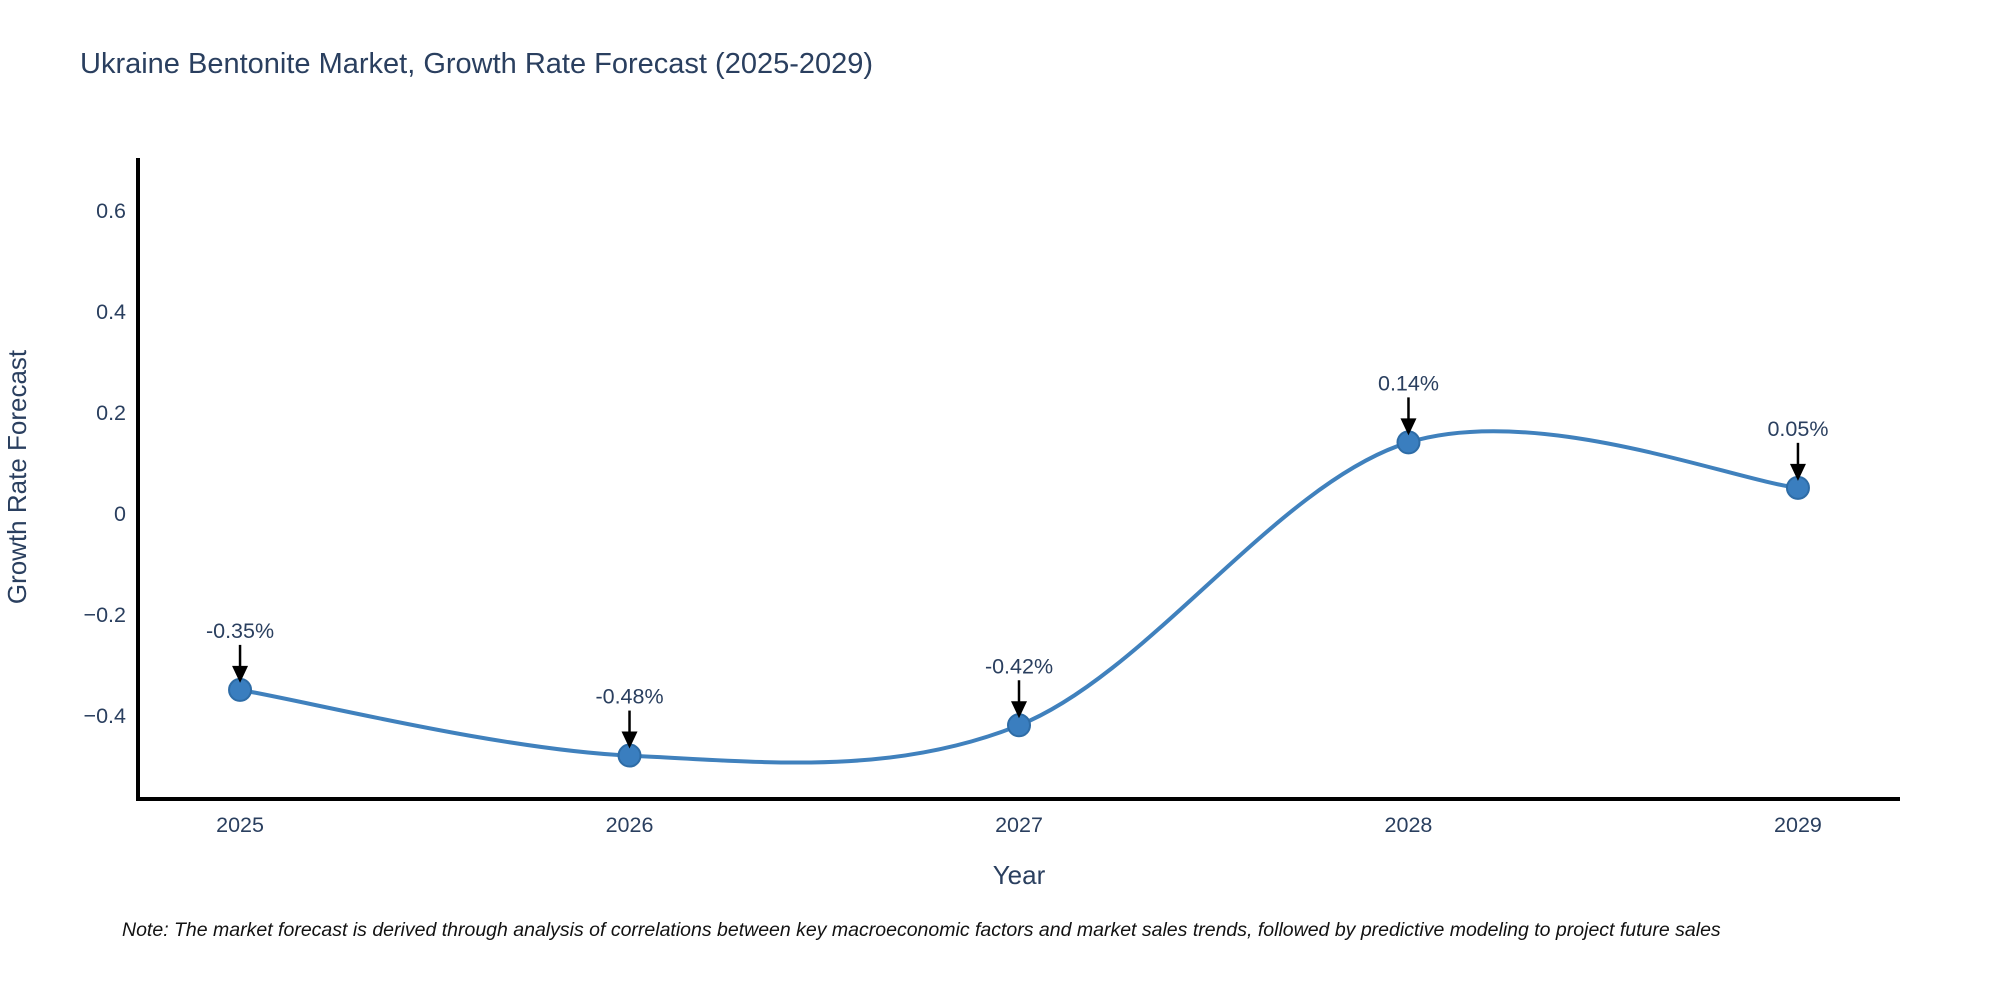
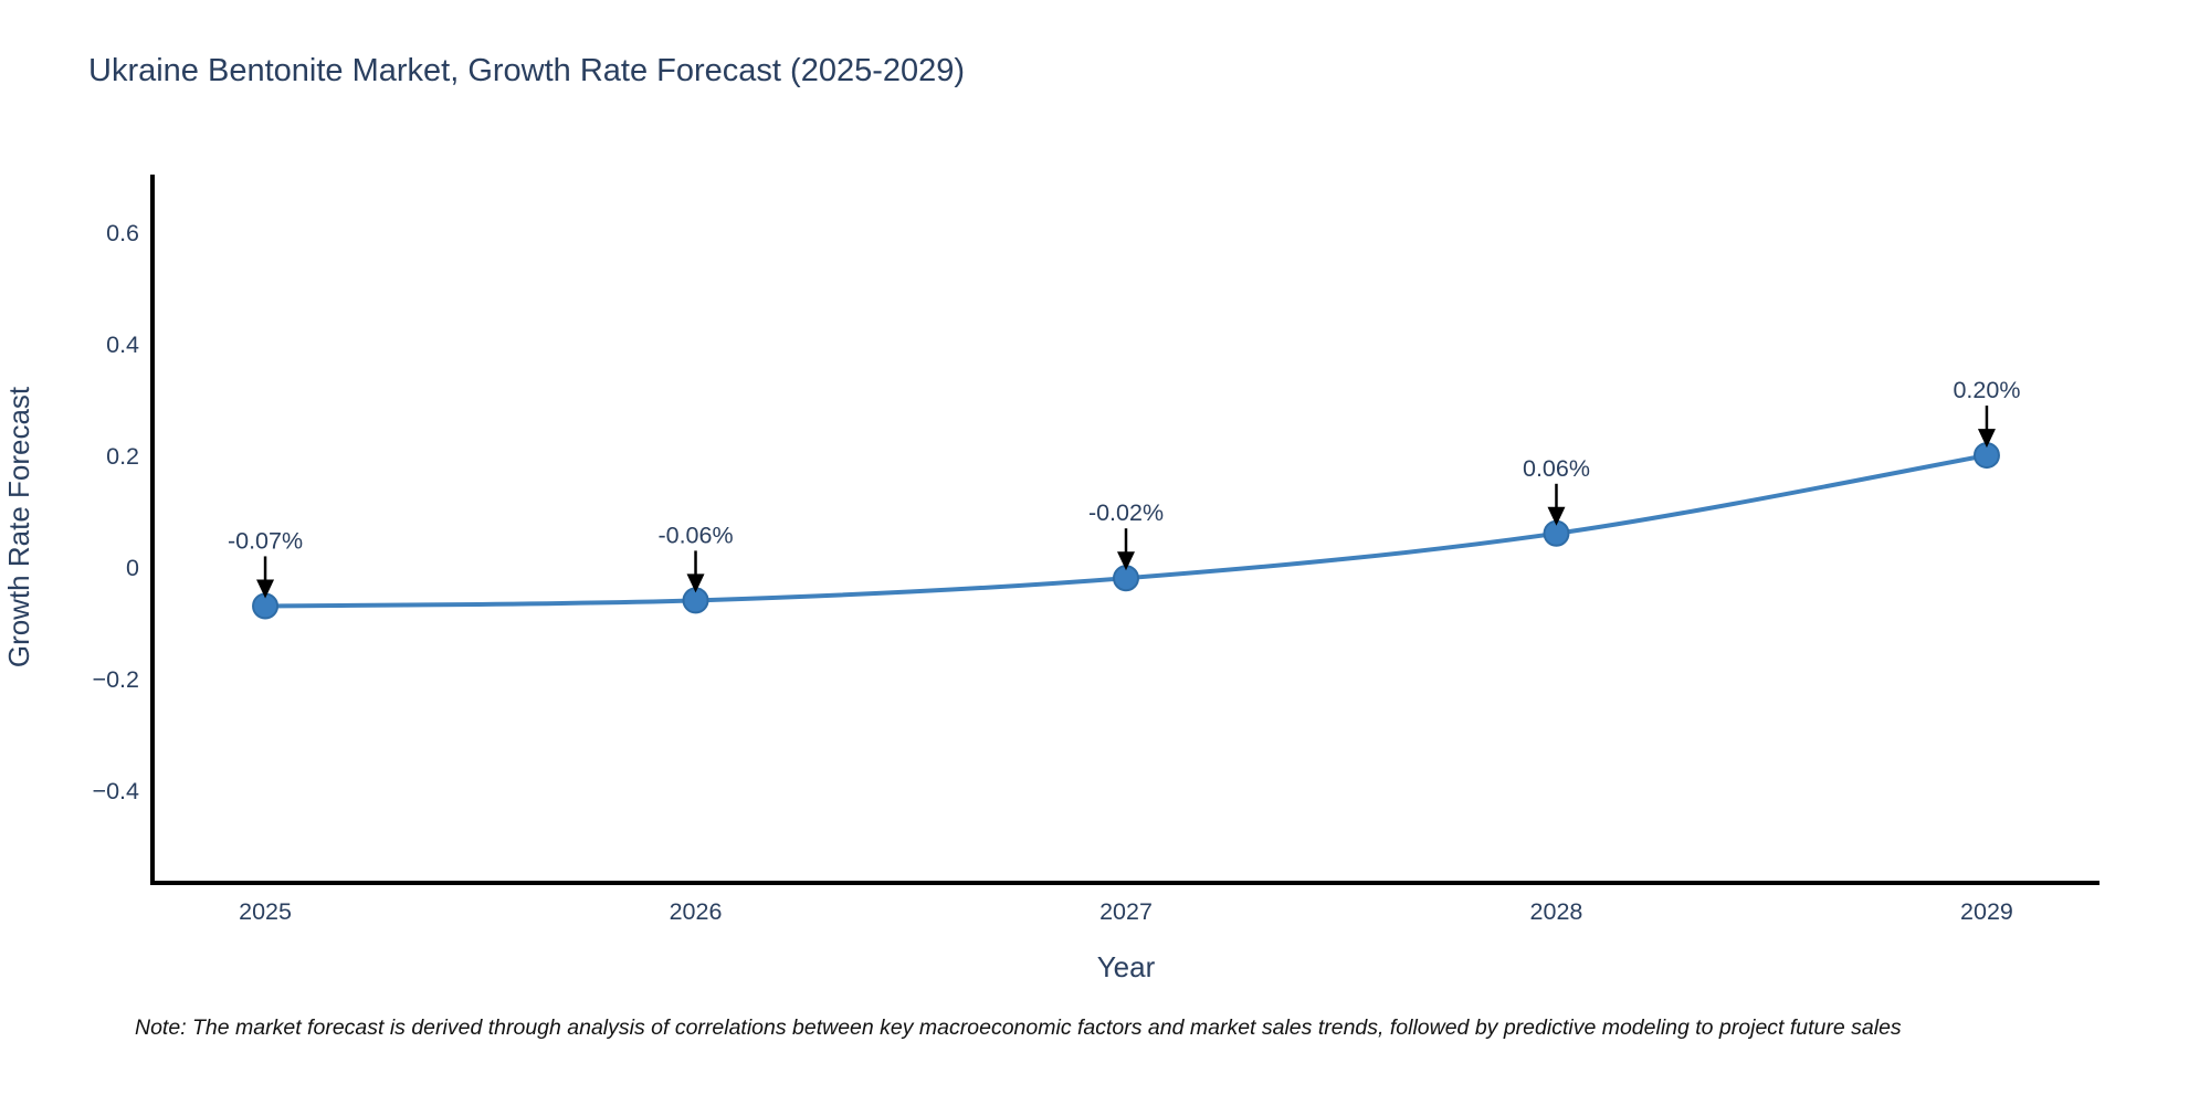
2025: -0.35% -> -0.07%
2026: -0.48% -> -0.06%
2027: -0.42% -> -0.02%
2028: 0.14% -> 0.06%
2029: 0.05% -> 0.20%
